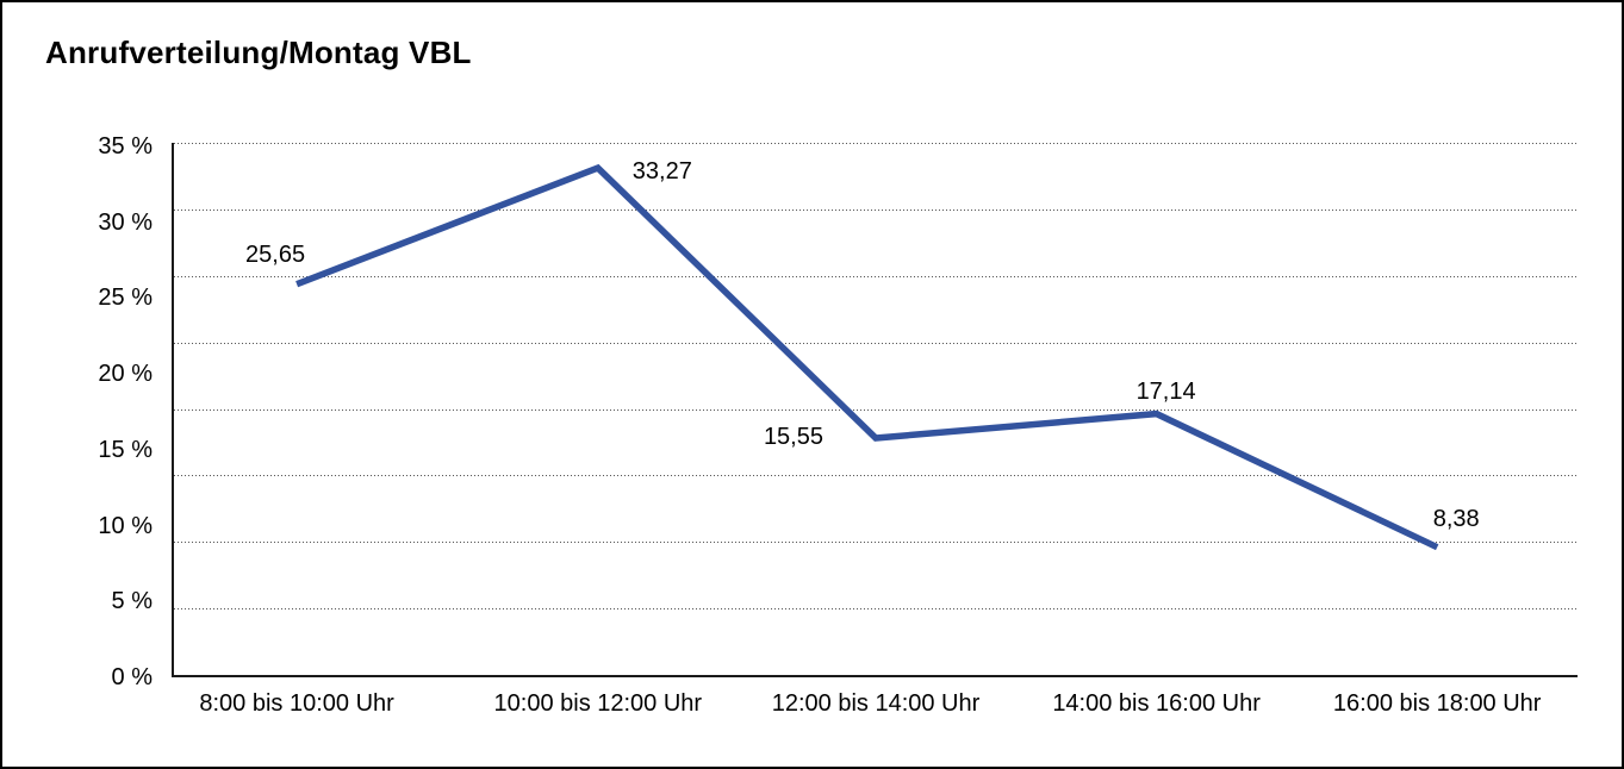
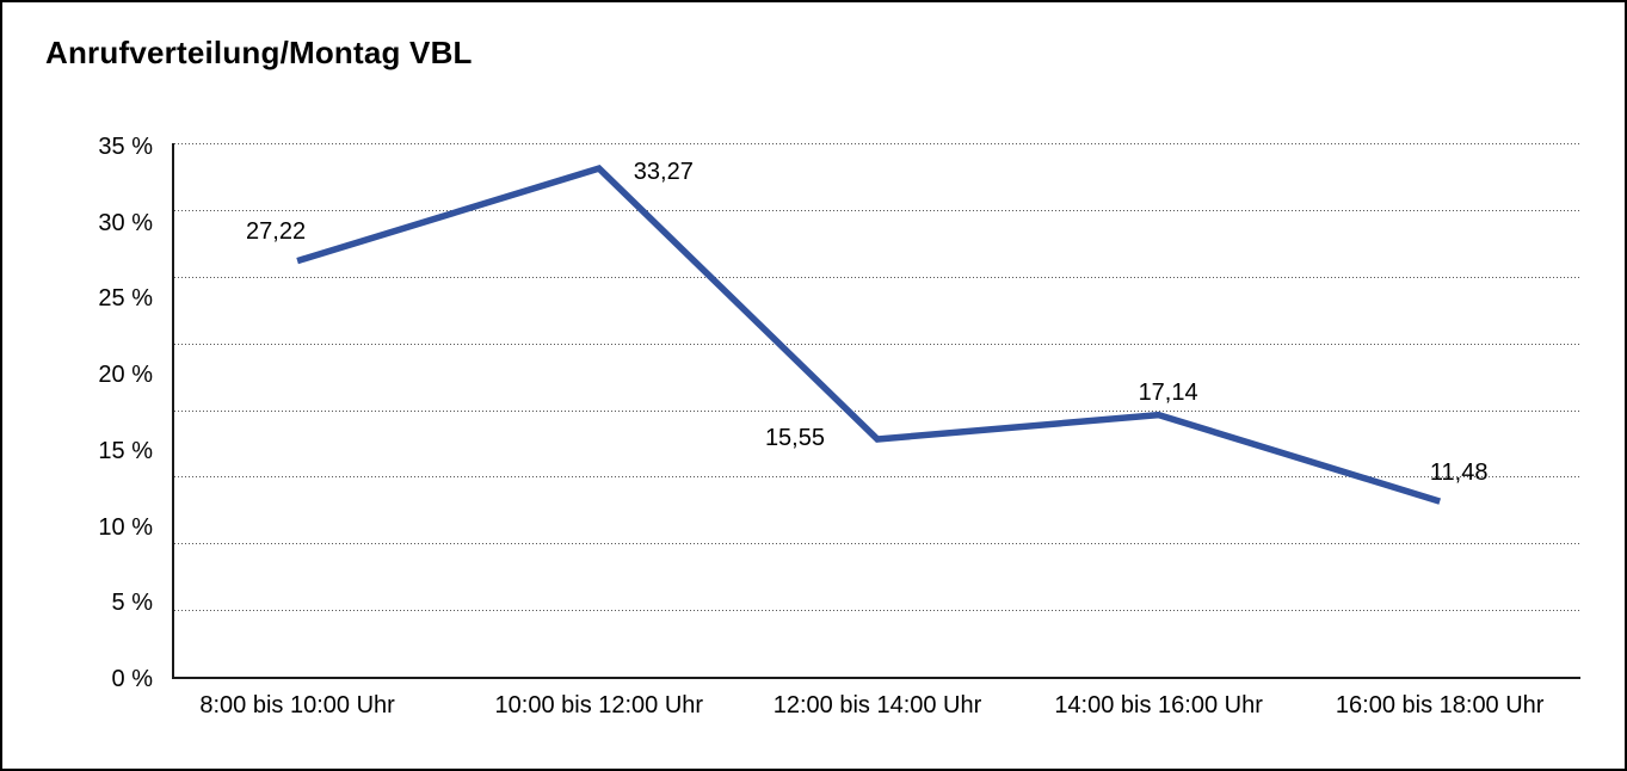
8:00 bis 10:00 Uhr: 25,65 -> 27,22
16:00 bis 18:00 Uhr: 8,38 -> 11,48
